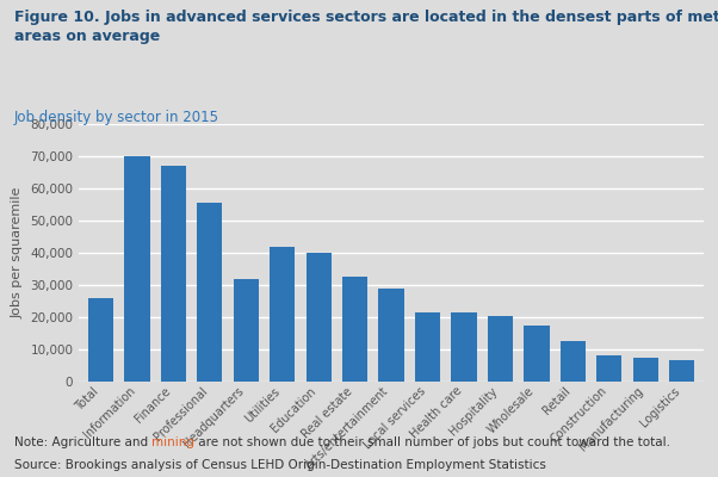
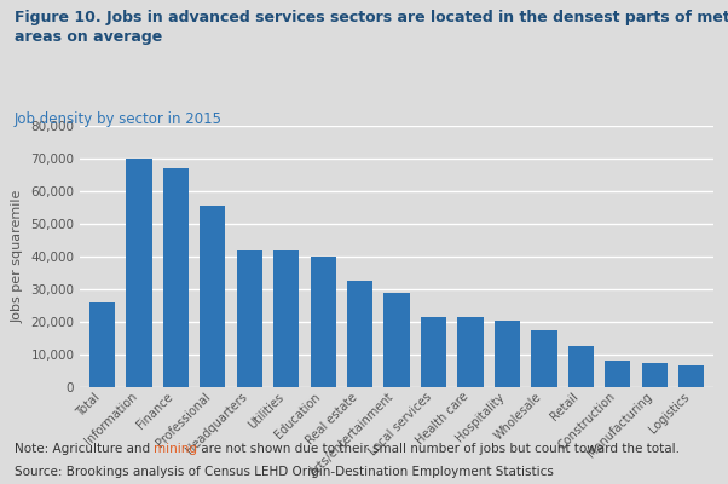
Headquarters: 32,000 -> 42,000
